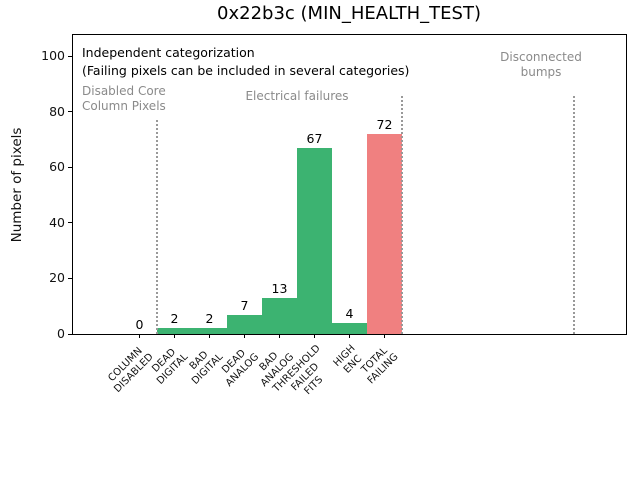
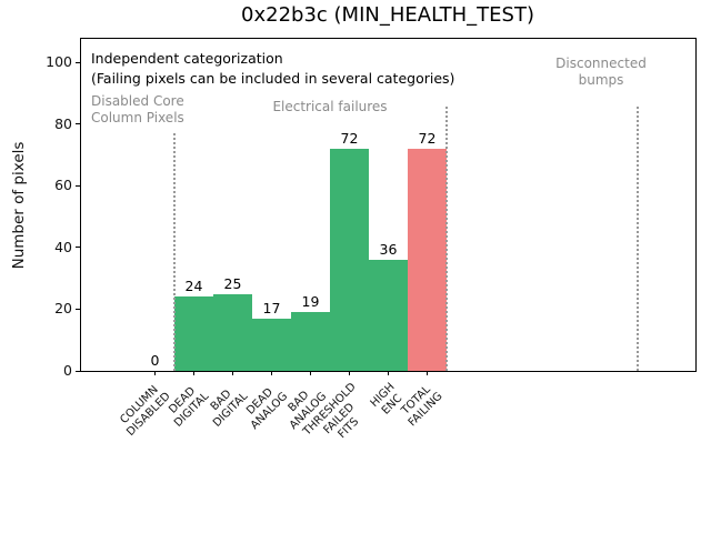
DEAD DIGITAL: 2 -> 24
BAD DIGITAL: 2 -> 25
DEAD ANALOG: 7 -> 17
BAD ANALOG: 13 -> 19
THRESHOLD FAILED FITS: 67 -> 72
HIGH ENC: 4 -> 36
